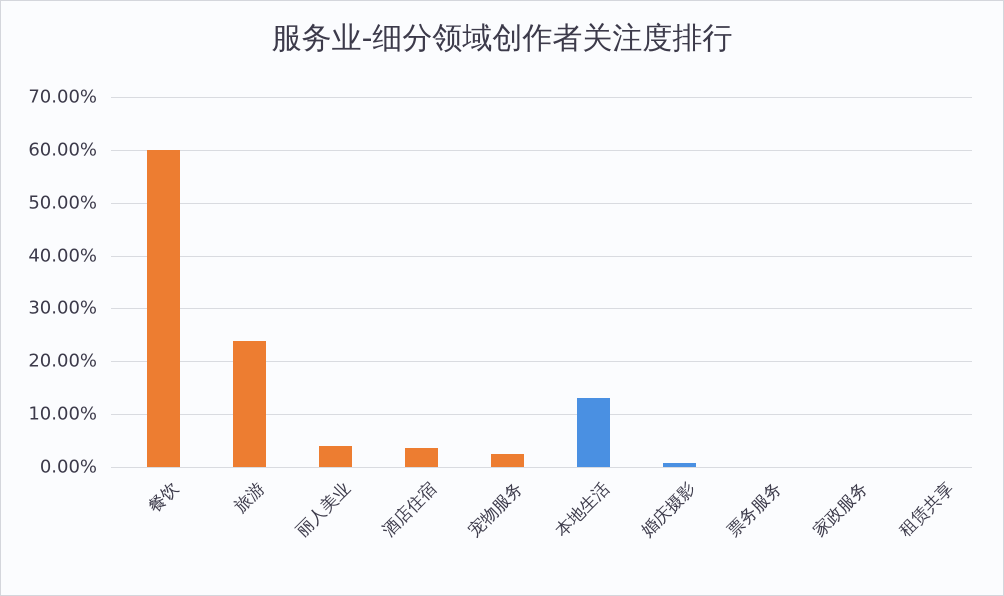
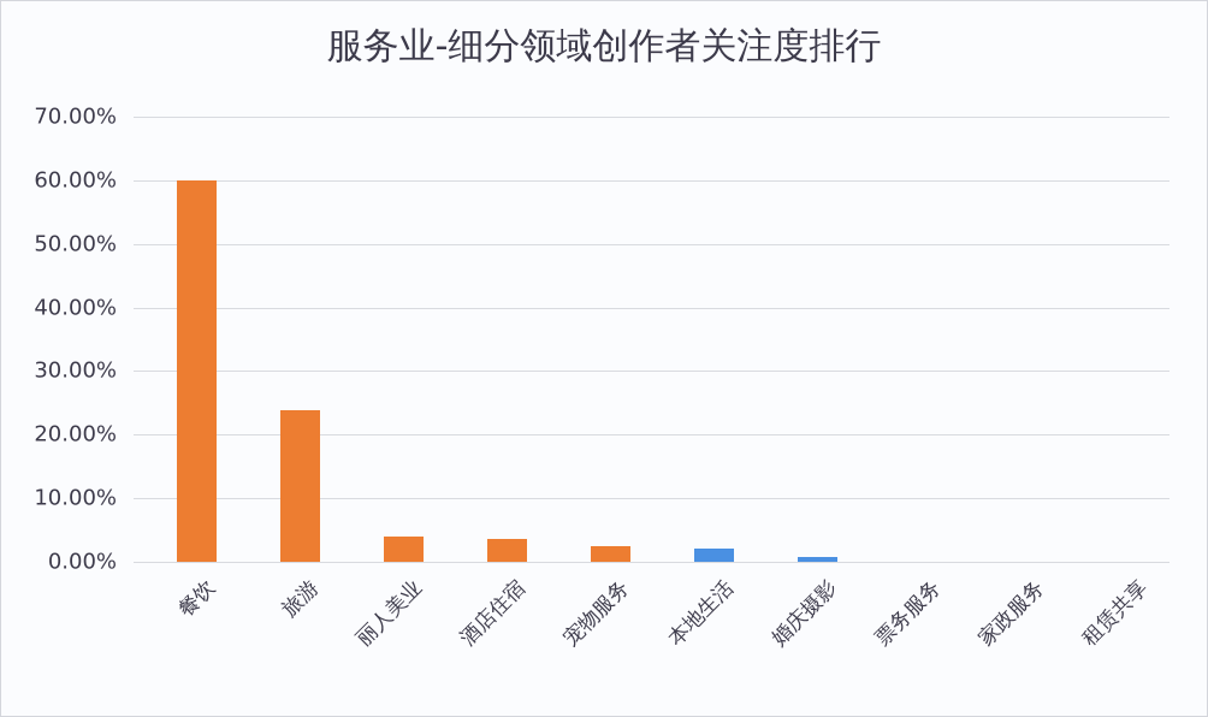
本地生活: 13% -> 2%
